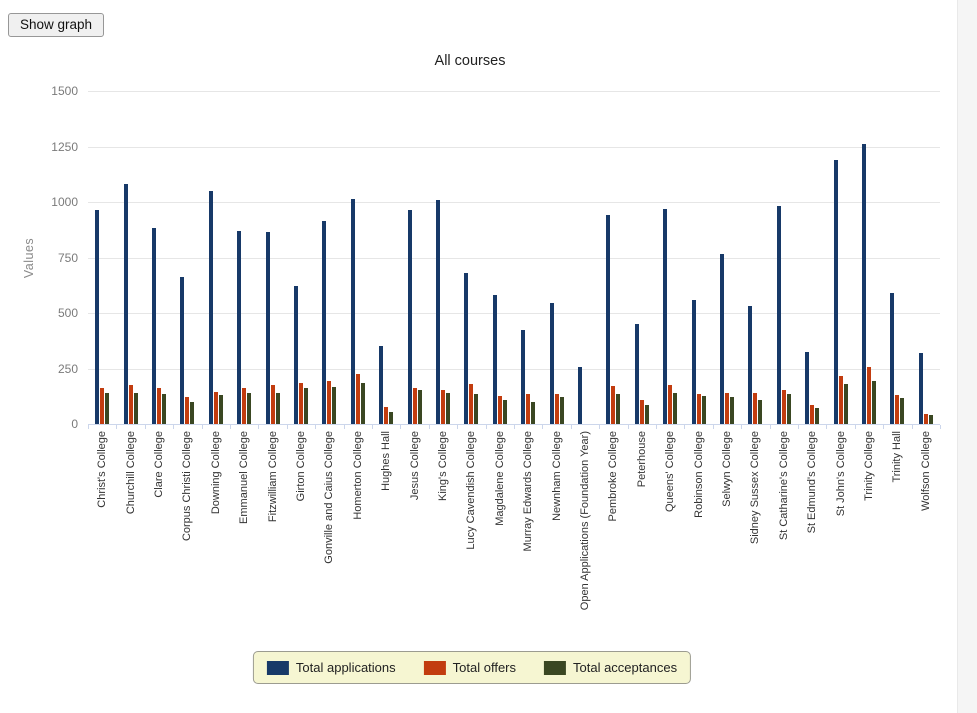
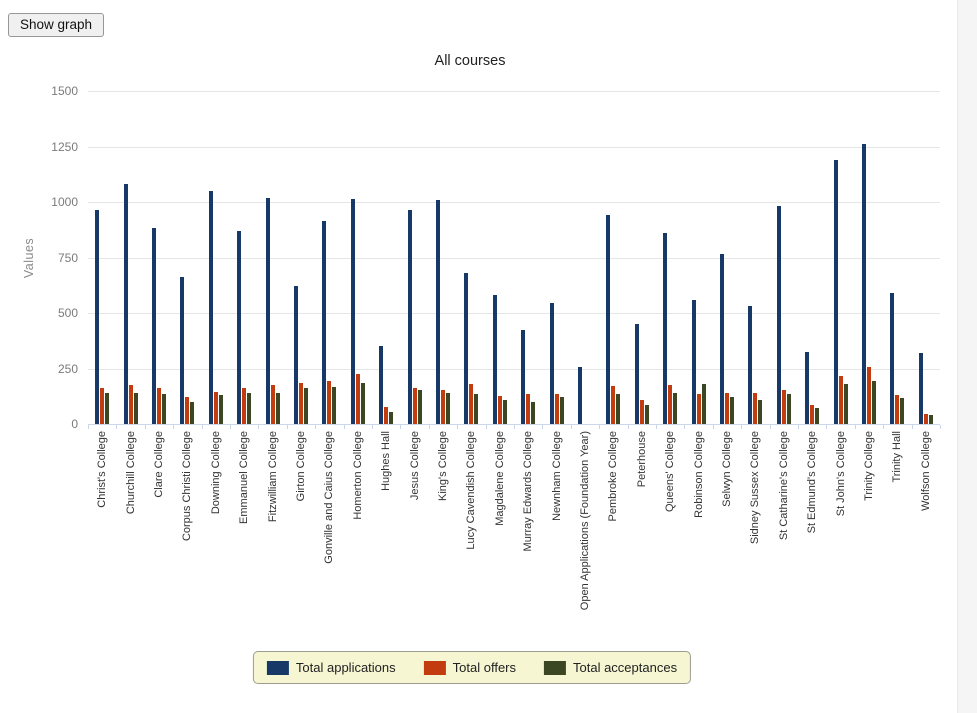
Total applications/Fitzwilliam College: 860 -> 1020
Total applications/Queens' College: 970 -> 860
Total acceptances/Robinson College: 120 -> 180
